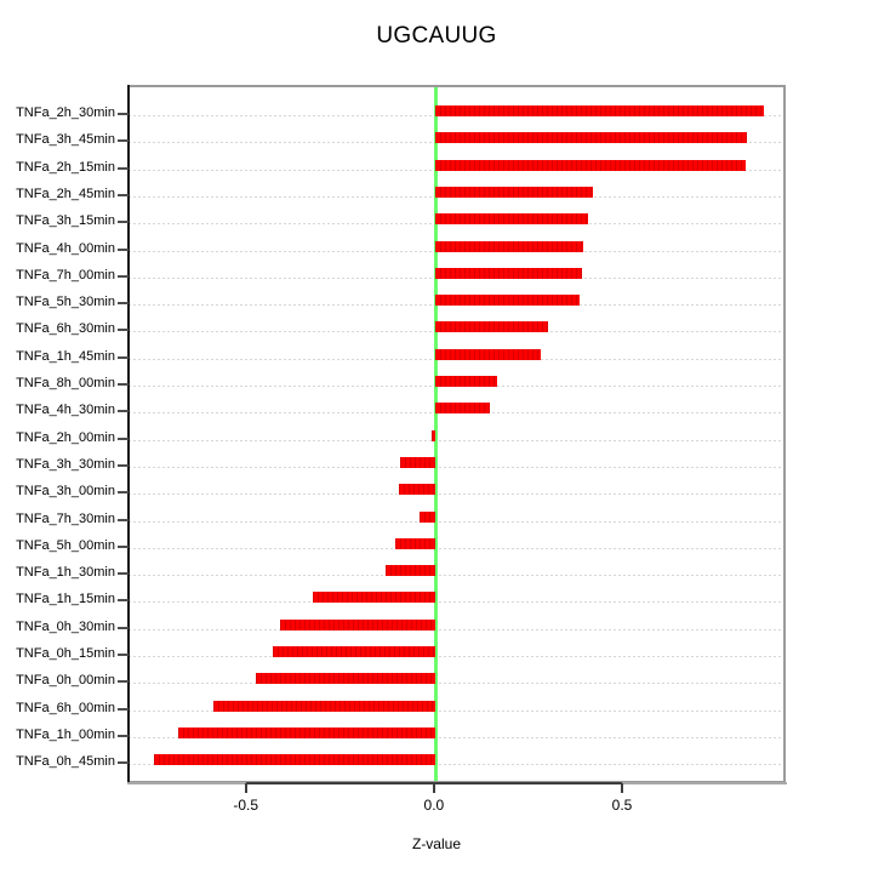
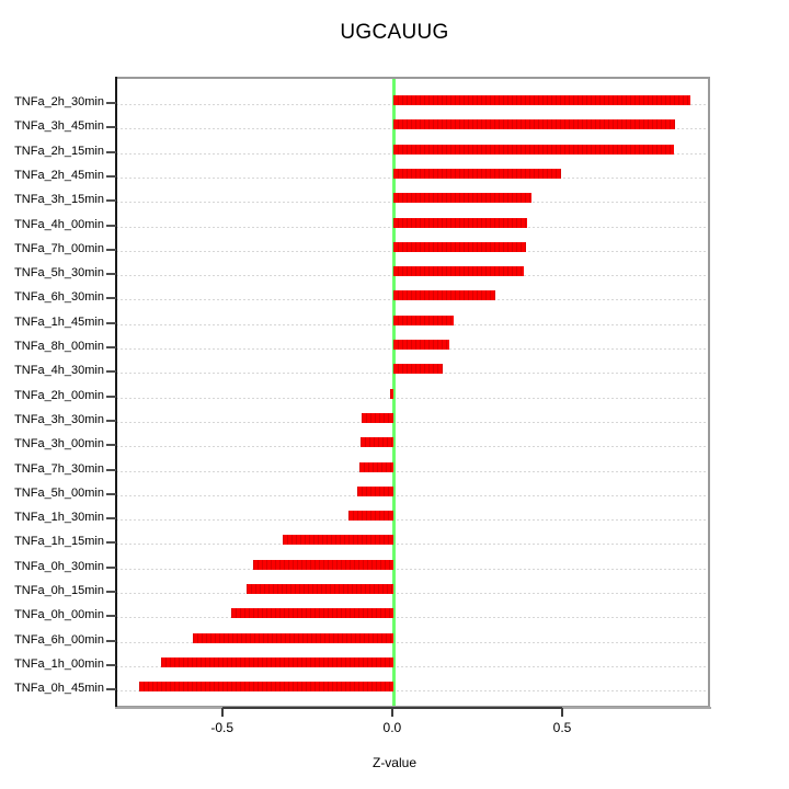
TNFa_2h_45min: 0.42 -> 0.49
TNFa_1h_45min: 0.28 -> 0.18
TNFa_7h_30min: -0.04 -> -0.10
